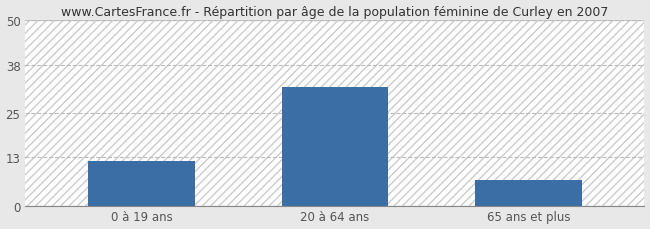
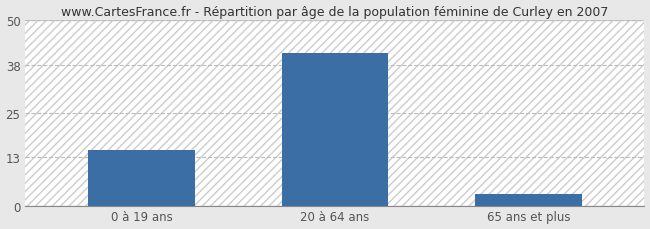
0 à 19 ans: 12 -> 15
20 à 64 ans: 32 -> 41
65 ans et plus: 7 -> 3
